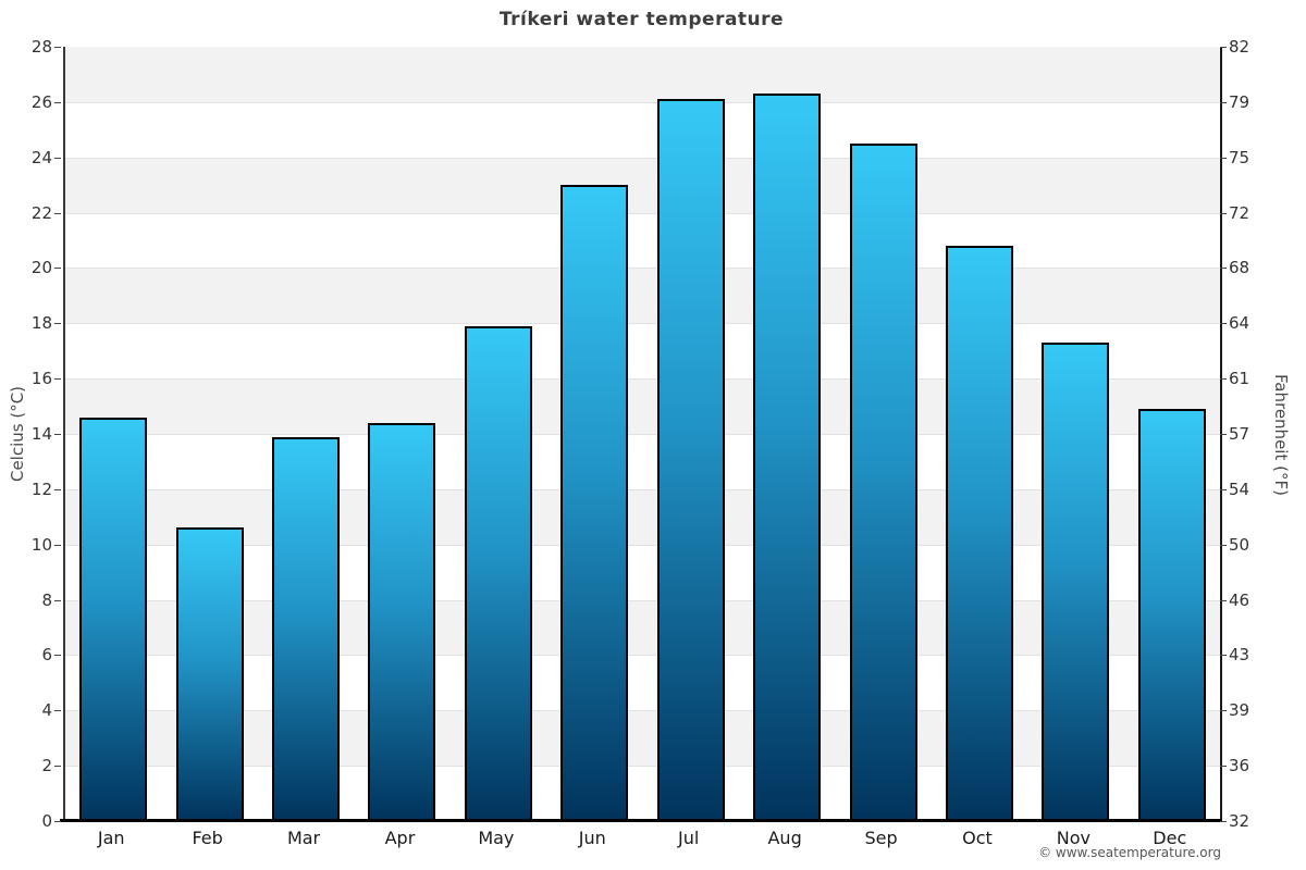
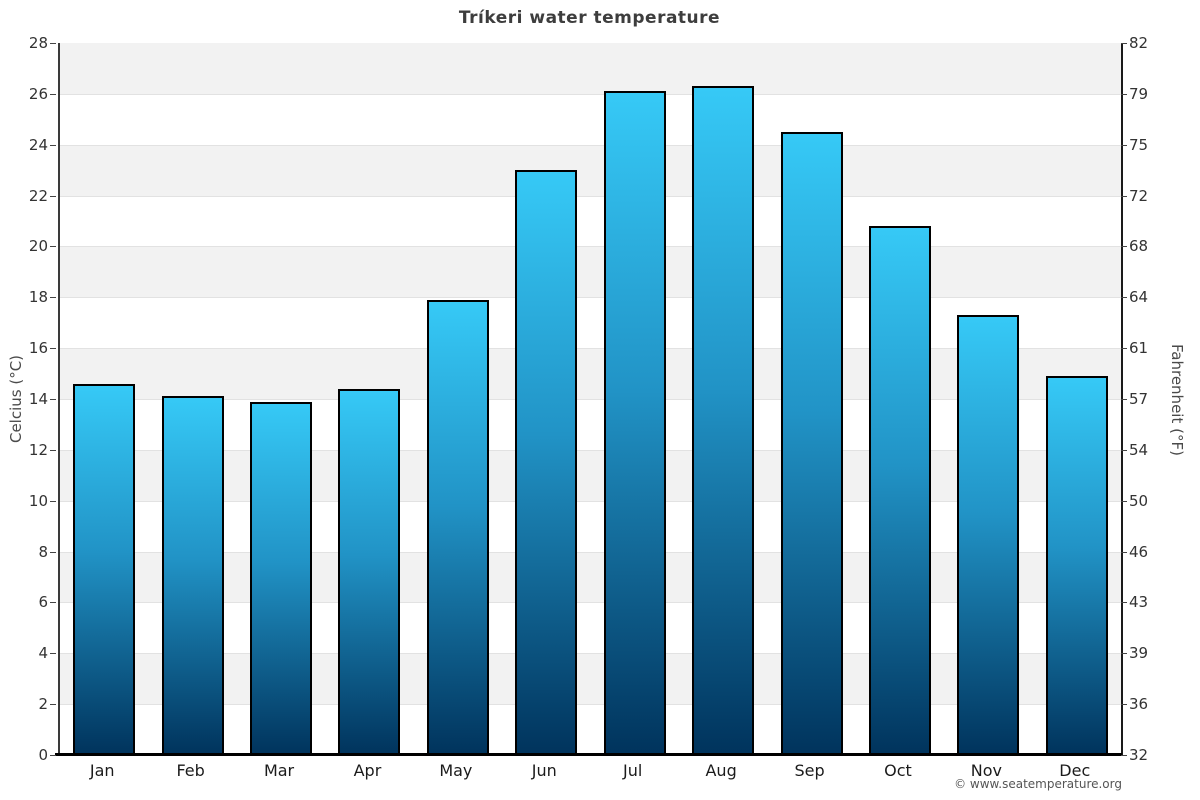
Feb: 10.6 -> 14.1
